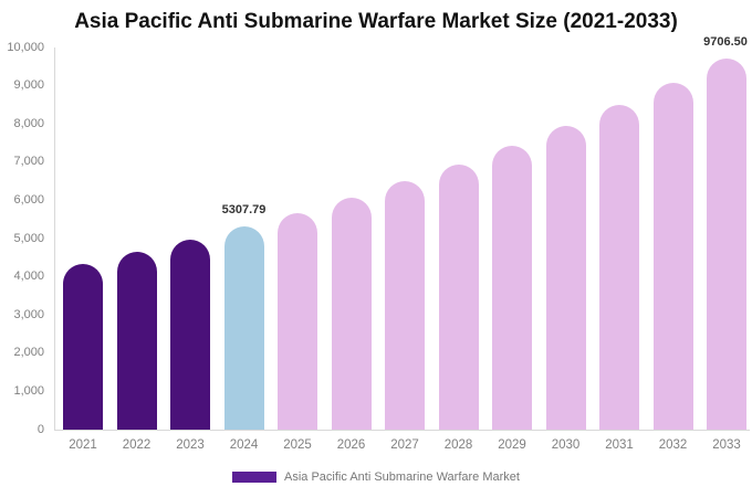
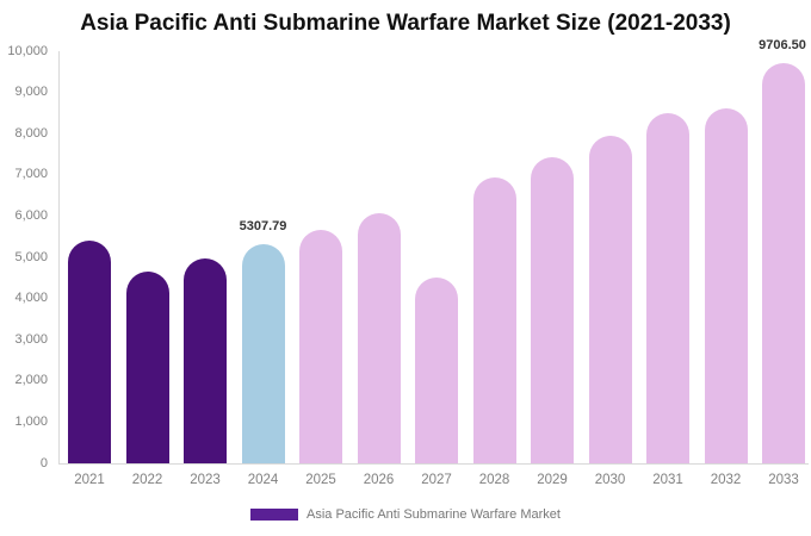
2021: 4300 -> 5400
2027: 6500 -> 4500
2032: 9100 -> 8600
